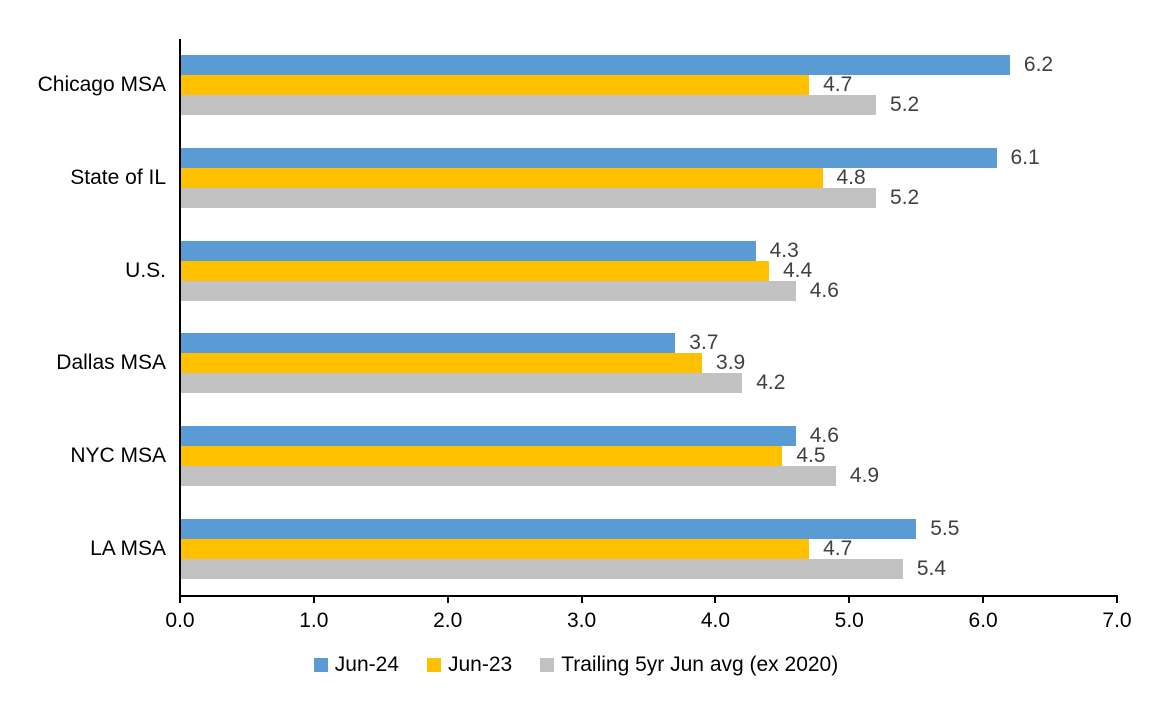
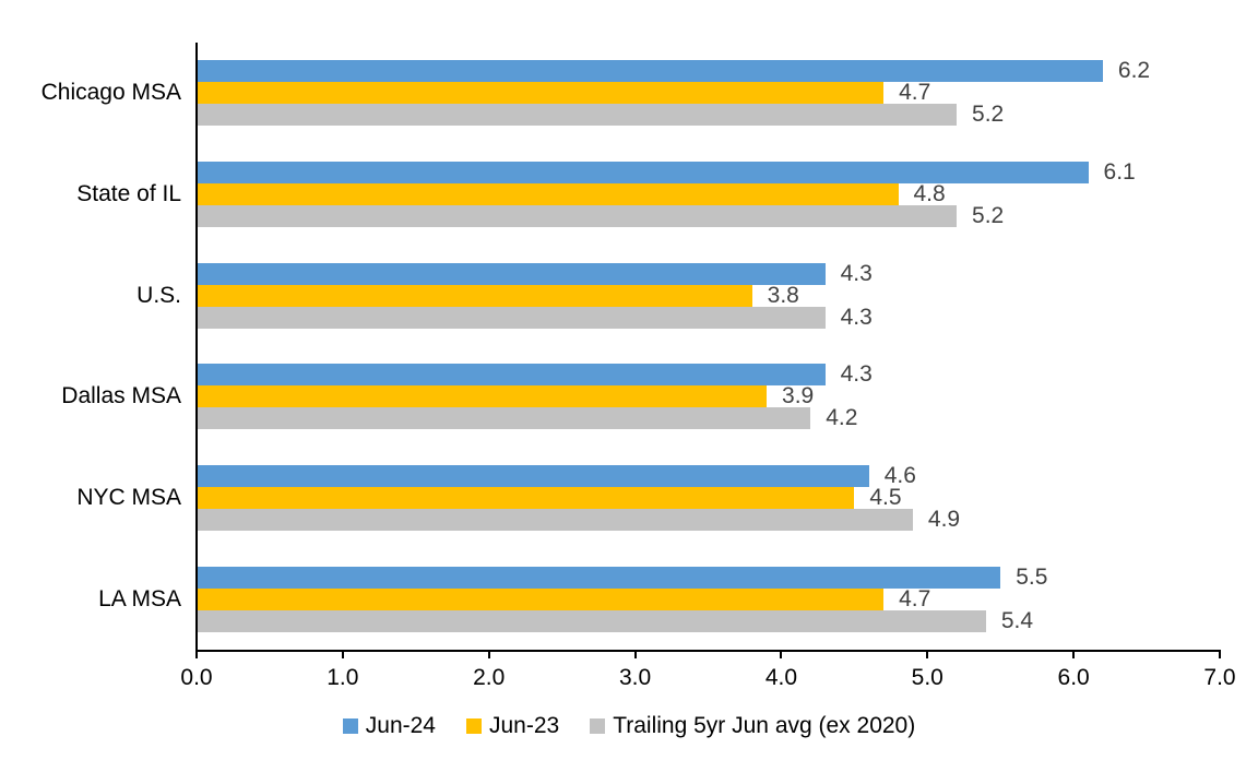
Jun-23/U.S.: 4.4 -> 3.8
Trailing 5yr Jun avg (ex 2020)/U.S.: 4.6 -> 4.3
Jun-24/Dallas MSA: 3.7 -> 4.3
